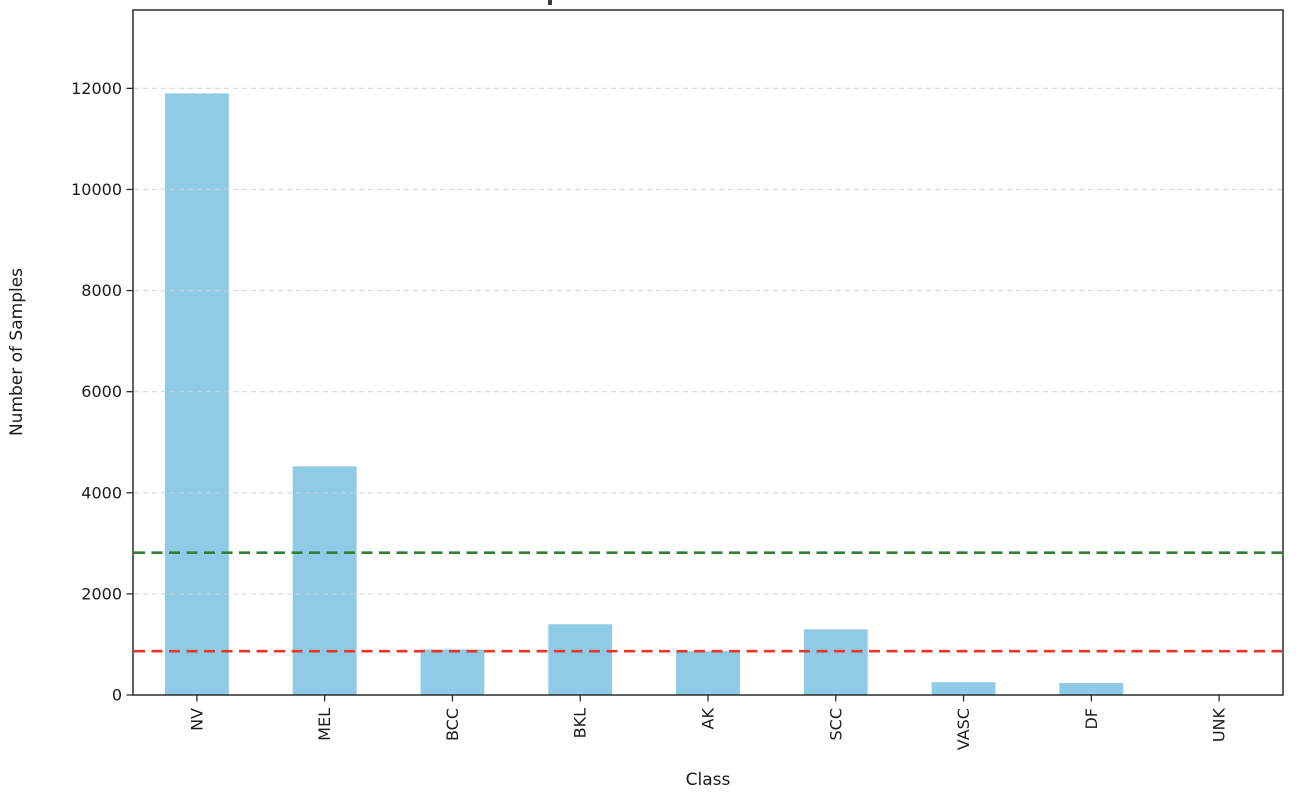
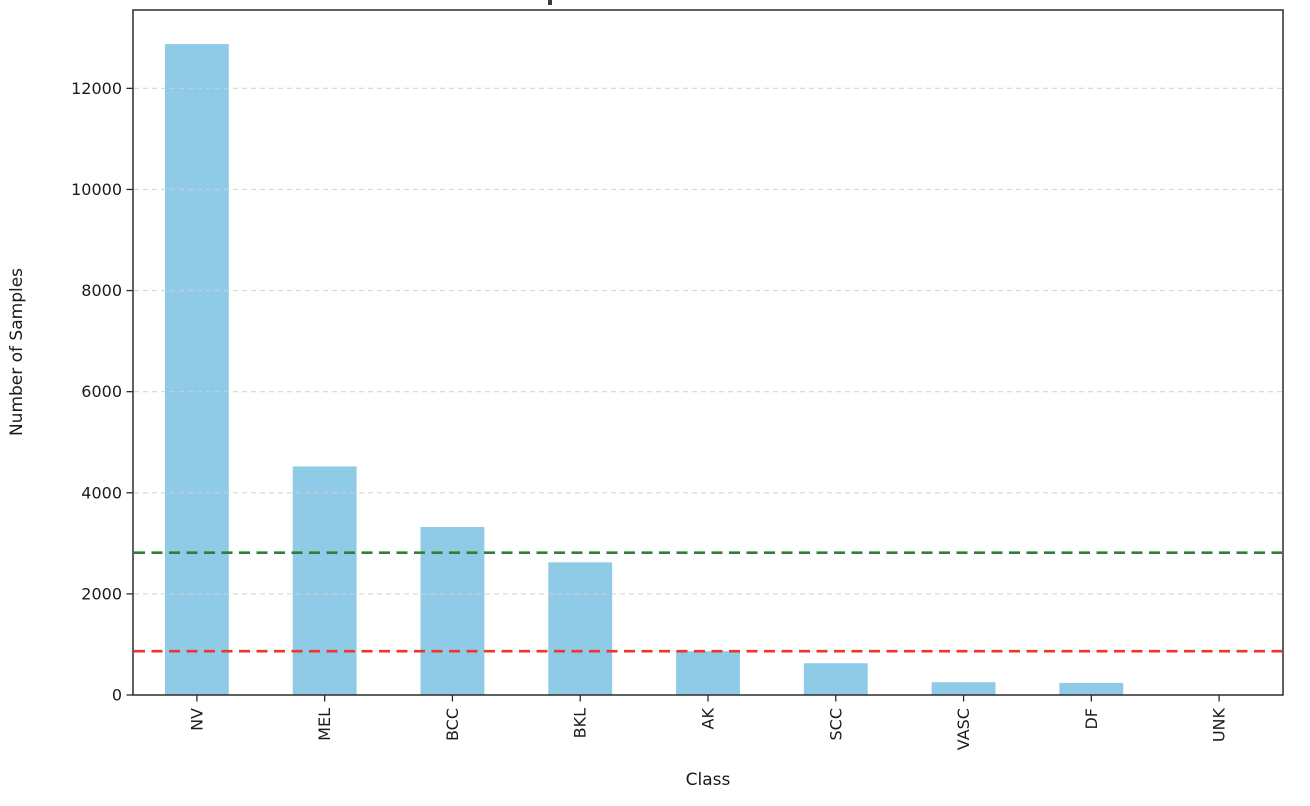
NV: 11900 -> 12900
BCC: 900 -> 3300
BKL: 1400 -> 2600
SCC: 1300 -> 600
